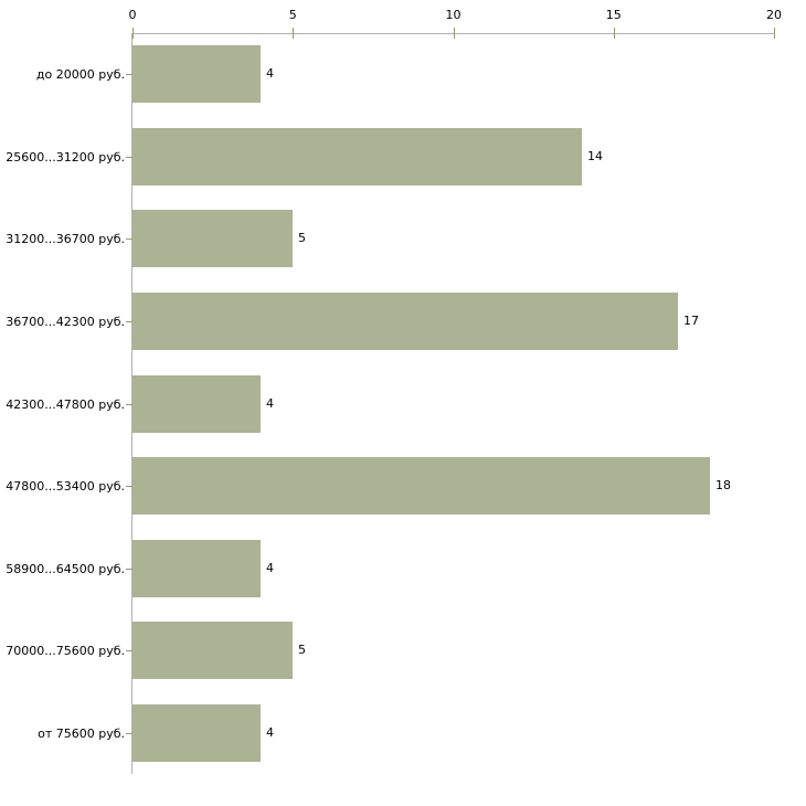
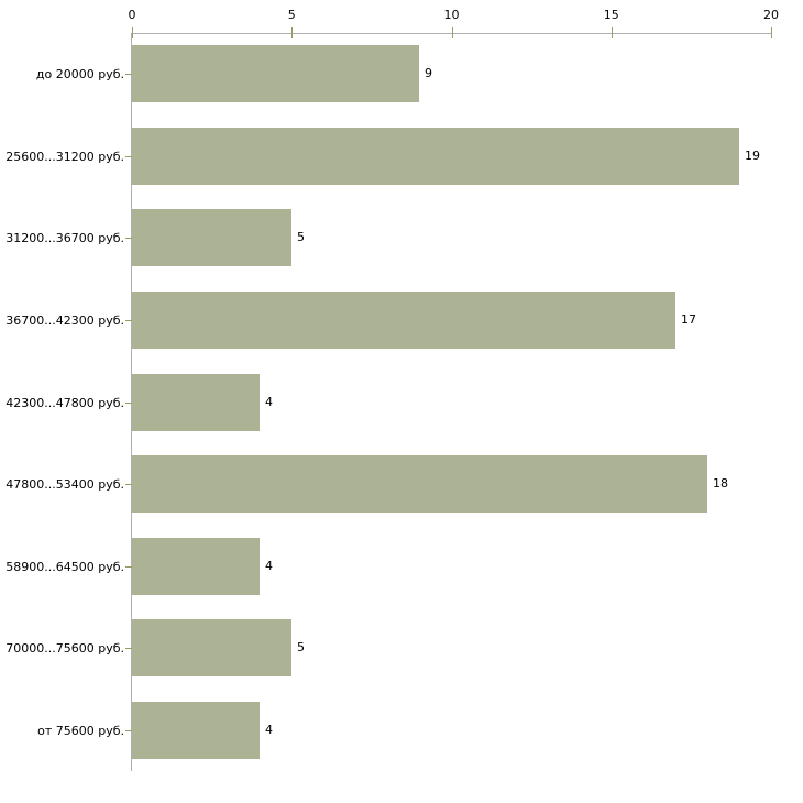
до 20000 руб.: 4 -> 9
25600...31200 руб.: 14 -> 19
